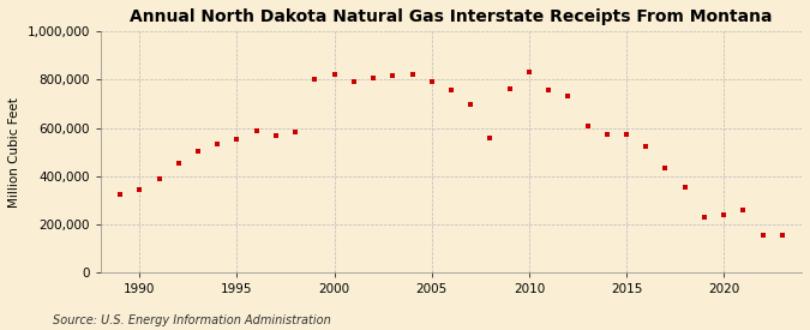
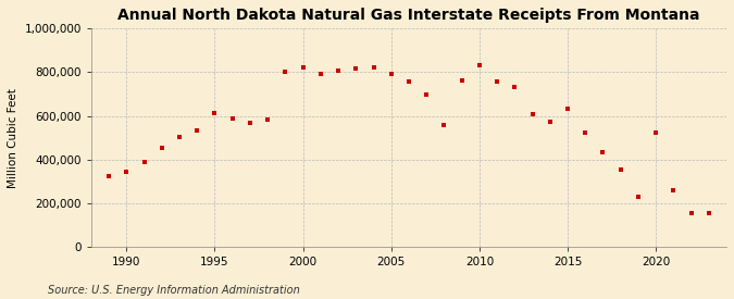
1995: 555,000 -> 615,000
2015: 575,000 -> 635,000
2020: 240,000 -> 525,000
